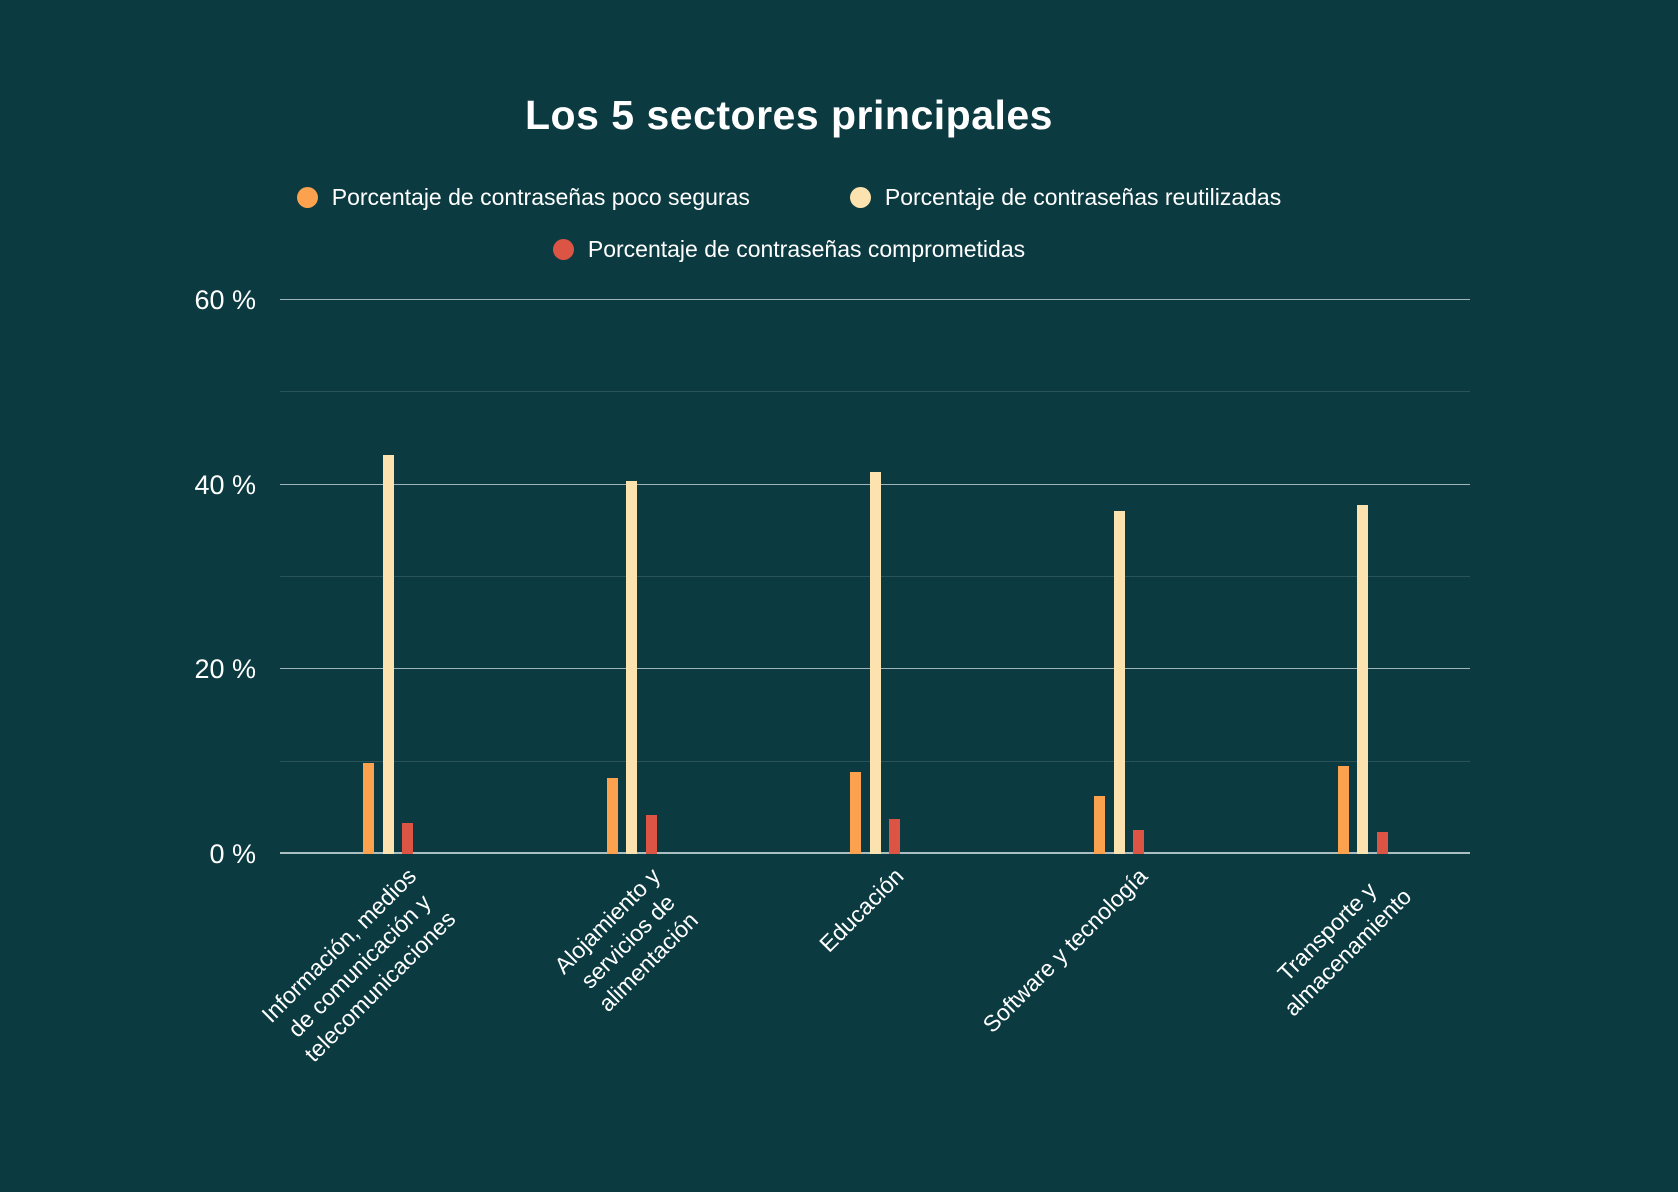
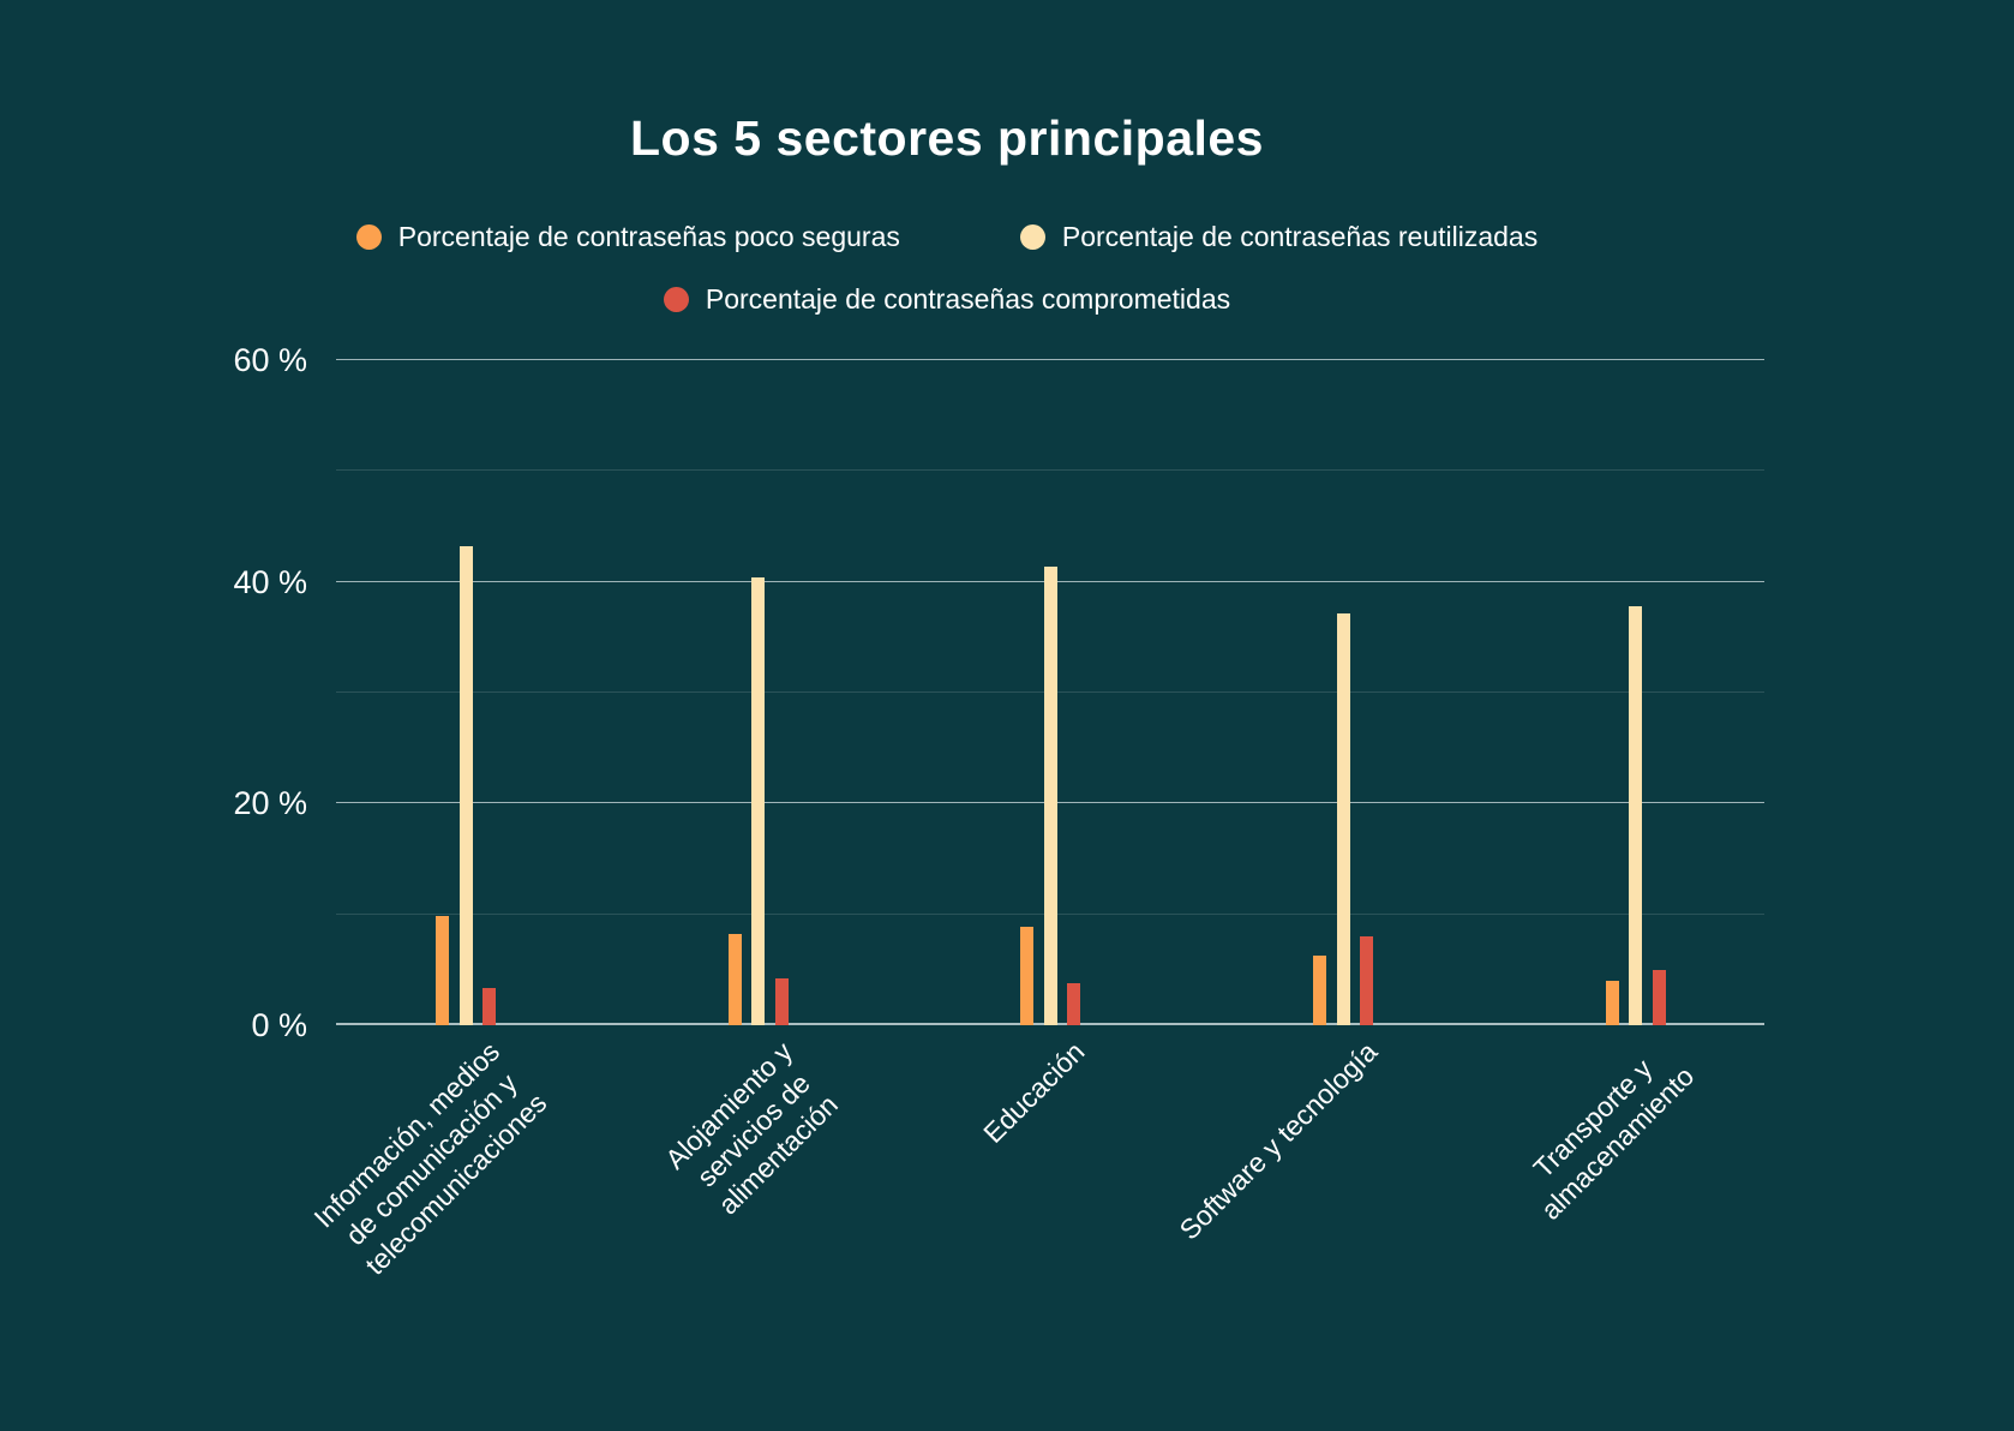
Porcentaje de contraseñas comprometidas/Software y tecnología: 3% -> 8%
Porcentaje de contraseñas poco seguras/Transporte y almacenamiento: 10% -> 4%
Porcentaje de contraseñas comprometidas/Transporte y almacenamiento: 2% -> 5%
